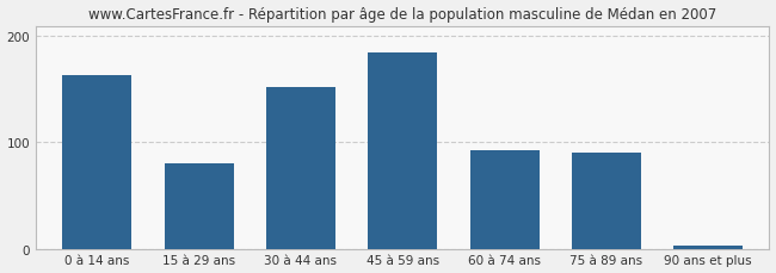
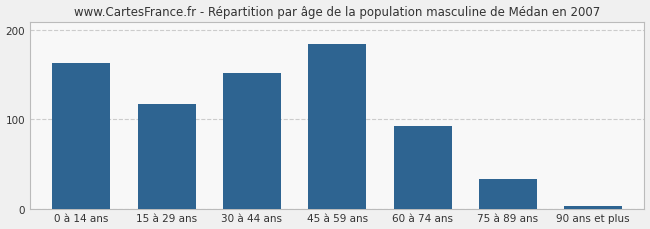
15 à 29 ans: 80 -> 117
75 à 89 ans: 90 -> 33
